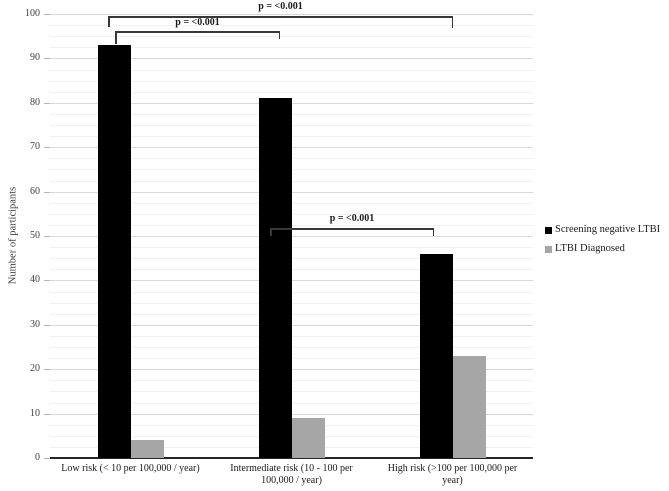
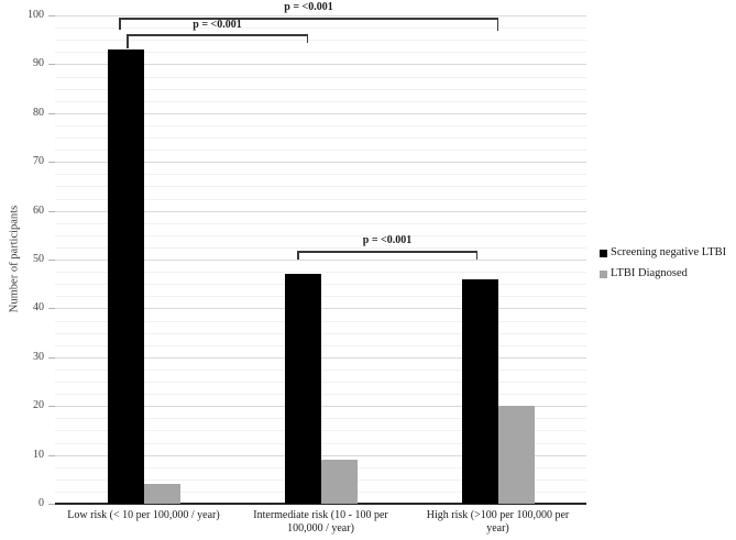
Screening negative LTBI/Intermediate risk (10 - 100 per 100,000 / year): 81 -> 47
LTBI Diagnosed/High risk (>100 per 100,000 per year): 23 -> 20
